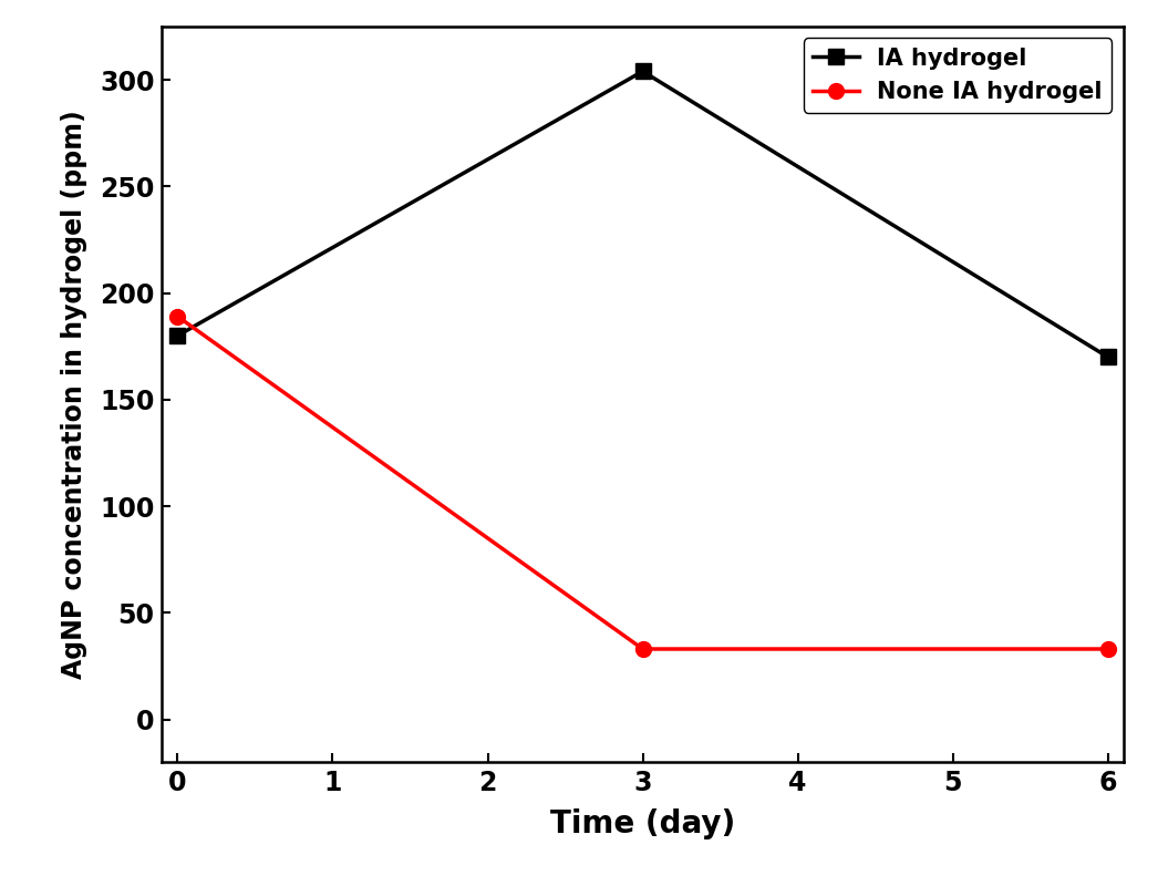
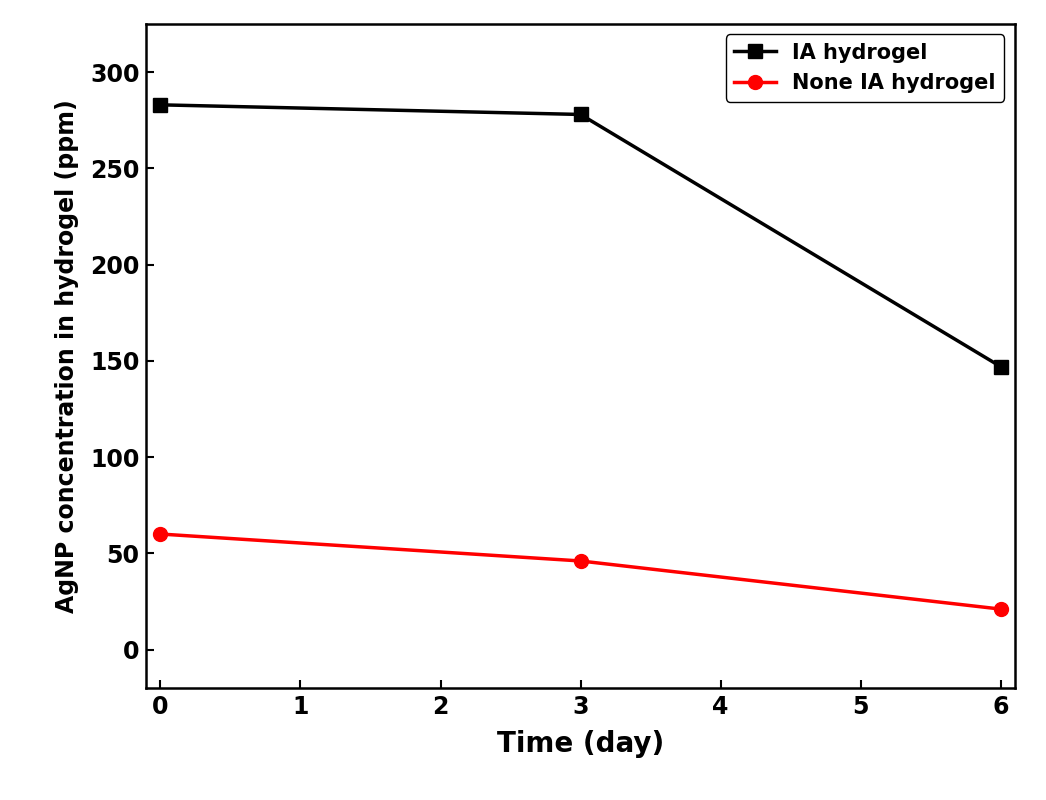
IA hydrogel/0: 180 -> 283
None IA hydrogel/0: 189 -> 60
IA hydrogel/3: 304 -> 278
None IA hydrogel/3: 33 -> 46
IA hydrogel/6: 170 -> 147
None IA hydrogel/6: 33 -> 21
